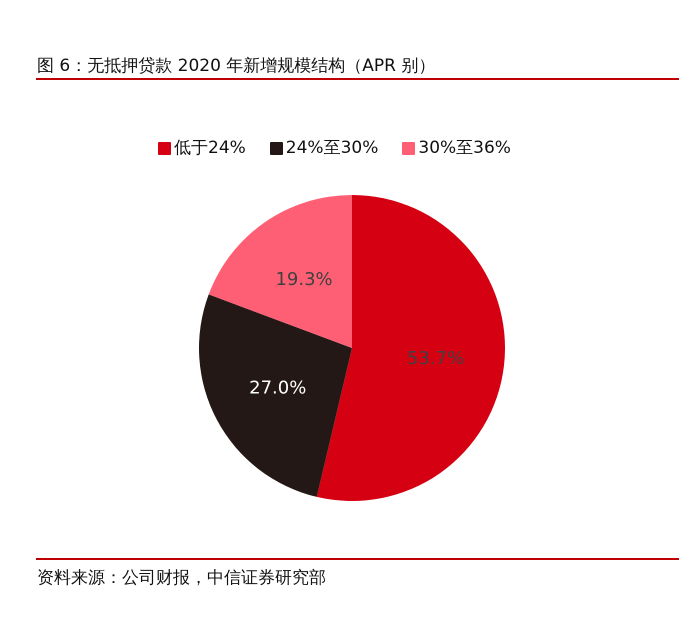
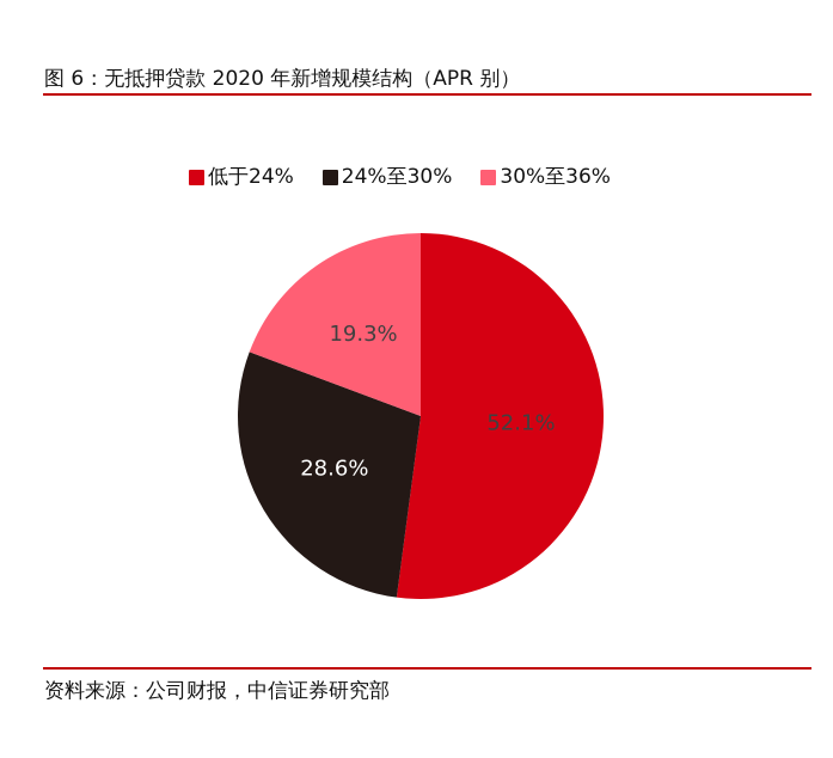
低于24%: 53.7% -> 52.1%
24%至30%: 27.0% -> 28.6%
